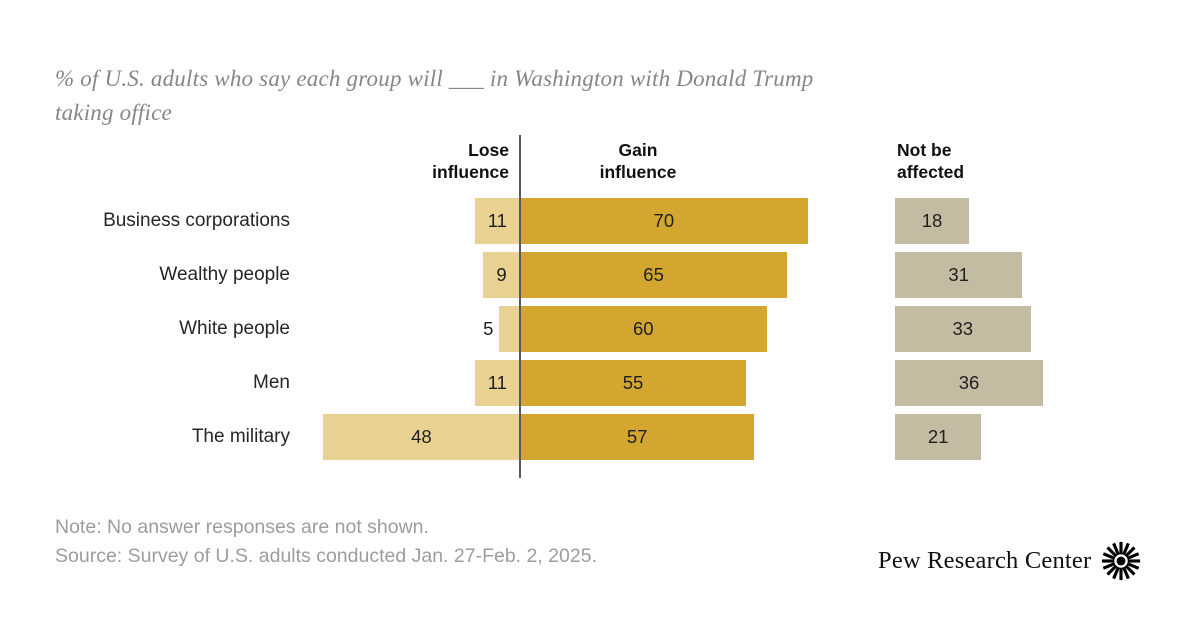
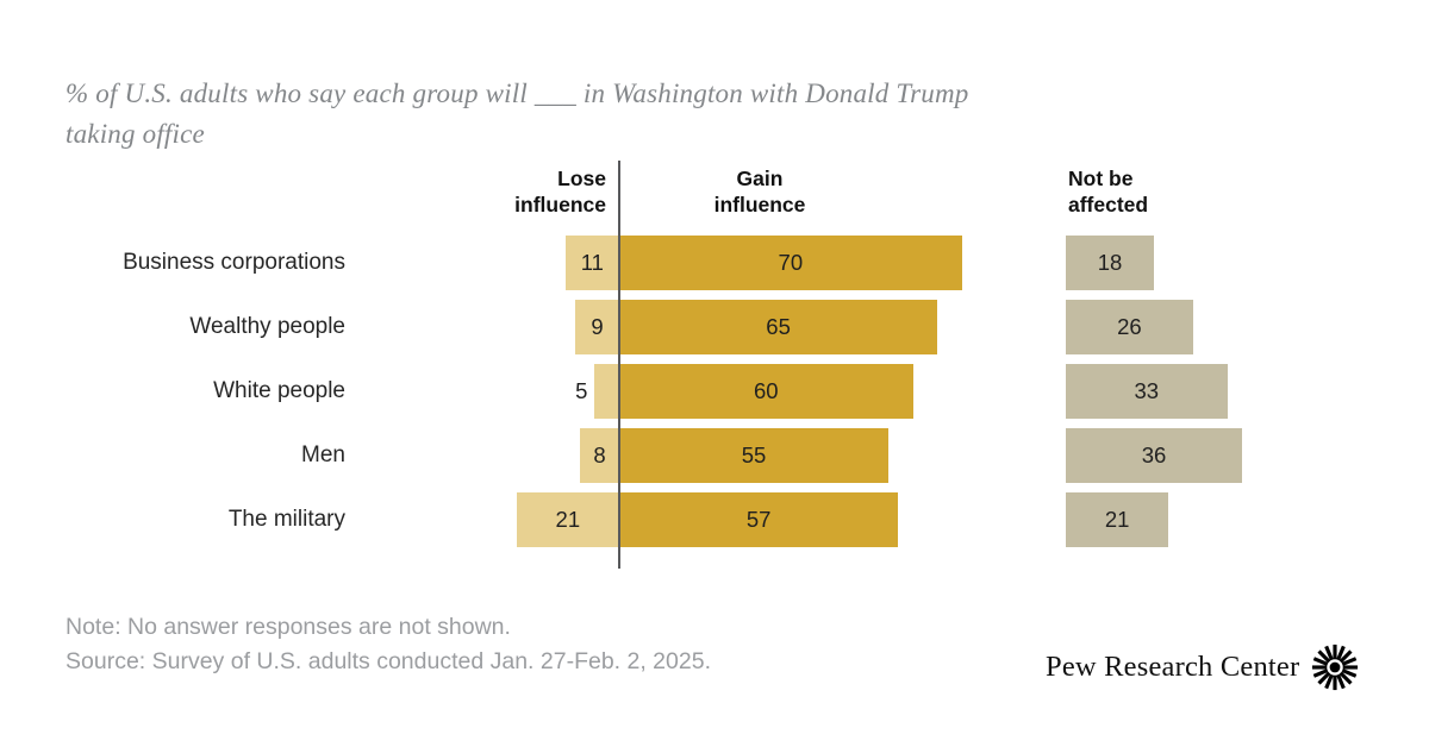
Not be affected/Wealthy people: 31 -> 26
Lose influence/Men: 11 -> 8
Lose influence/The military: 48 -> 21
